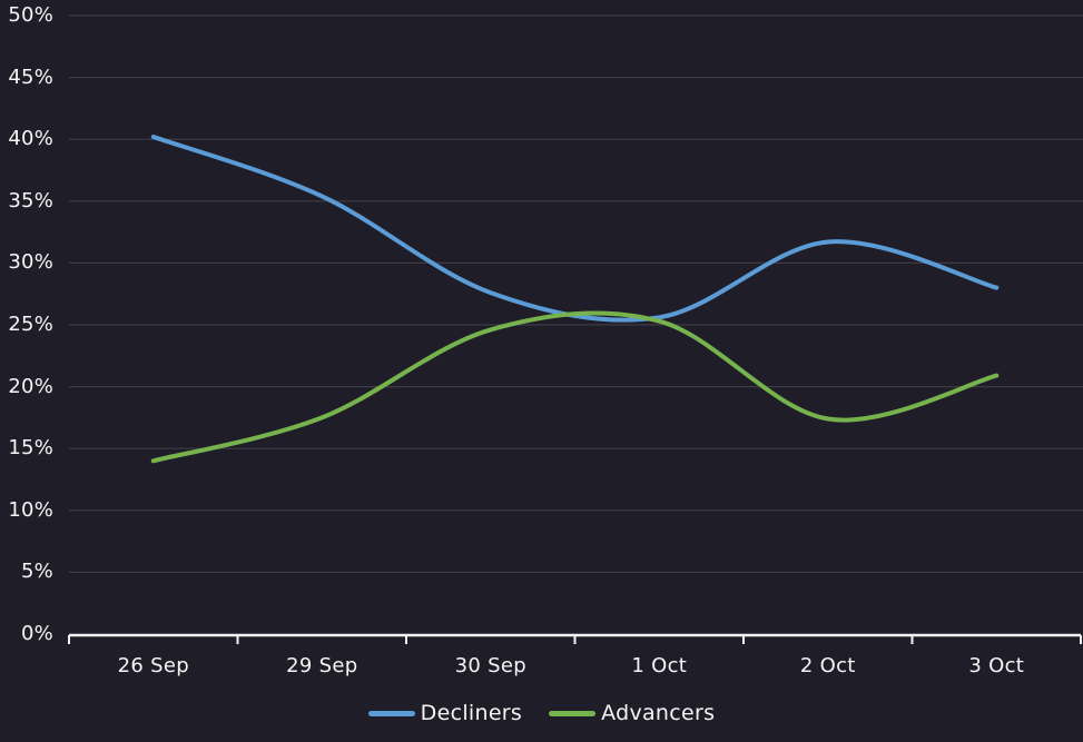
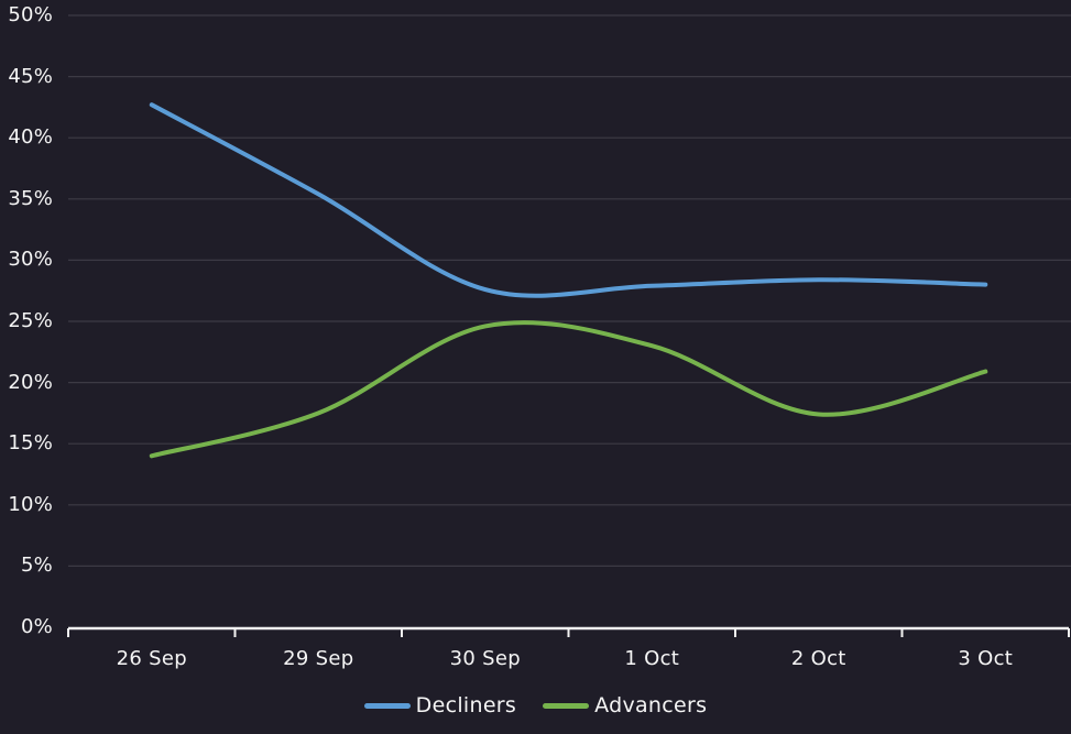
Decliners/26 Sep: 40.2% -> 42.7%
Decliners/1 Oct: 25.6% -> 27.9%
Advancers/1 Oct: 25.3% -> 23.0%
Decliners/2 Oct: 31.7% -> 28.4%
